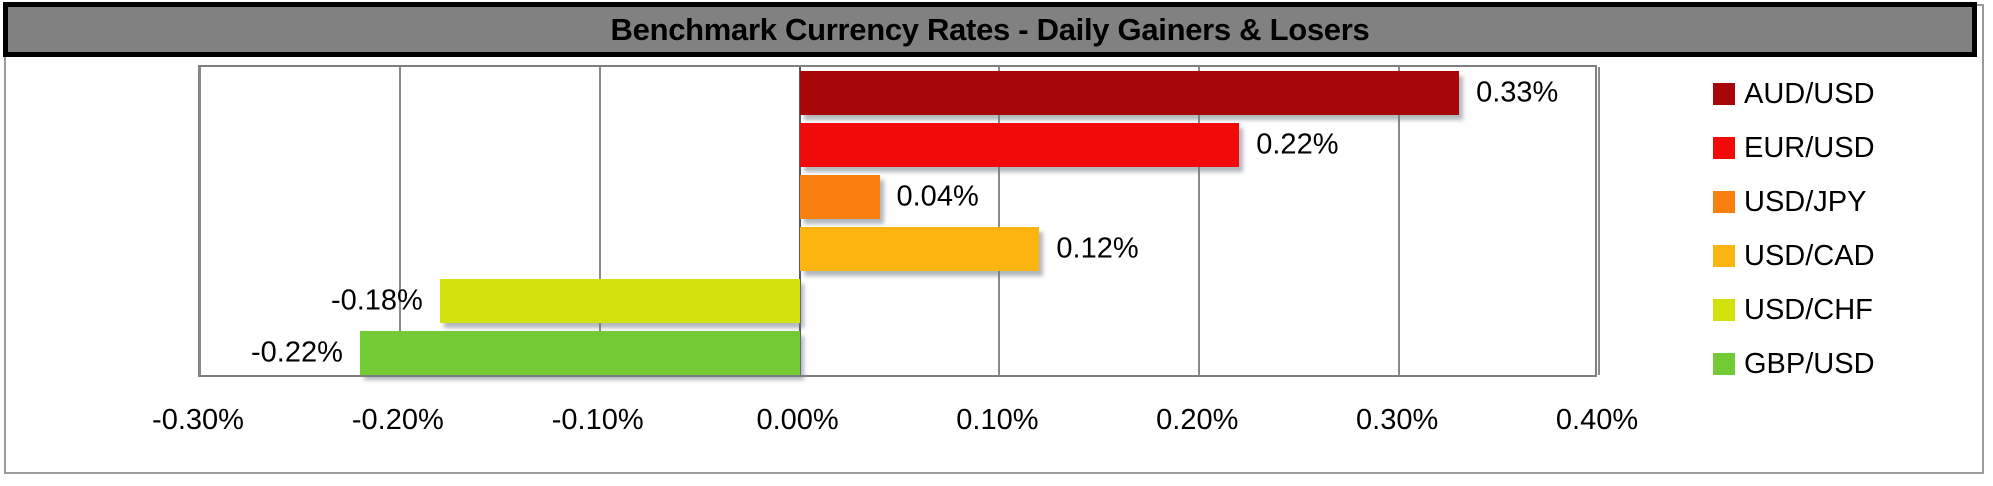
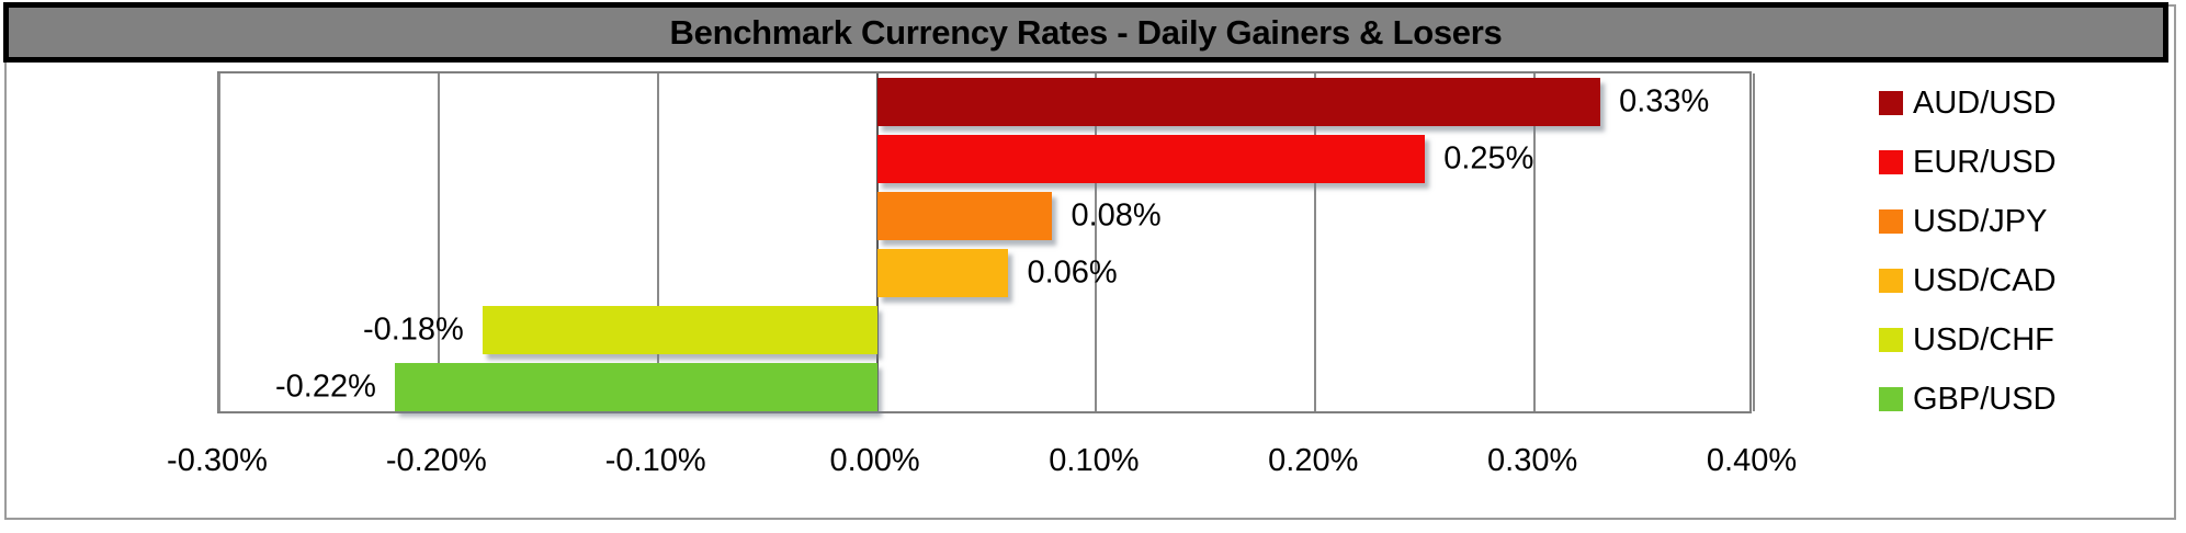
EUR/USD: 0.22% -> 0.25%
USD/JPY: 0.04% -> 0.08%
USD/CAD: 0.12% -> 0.06%
